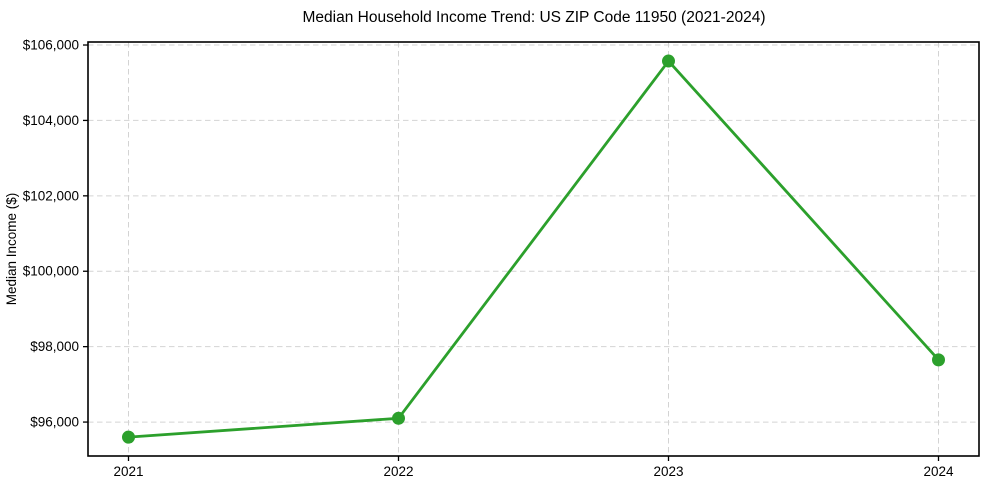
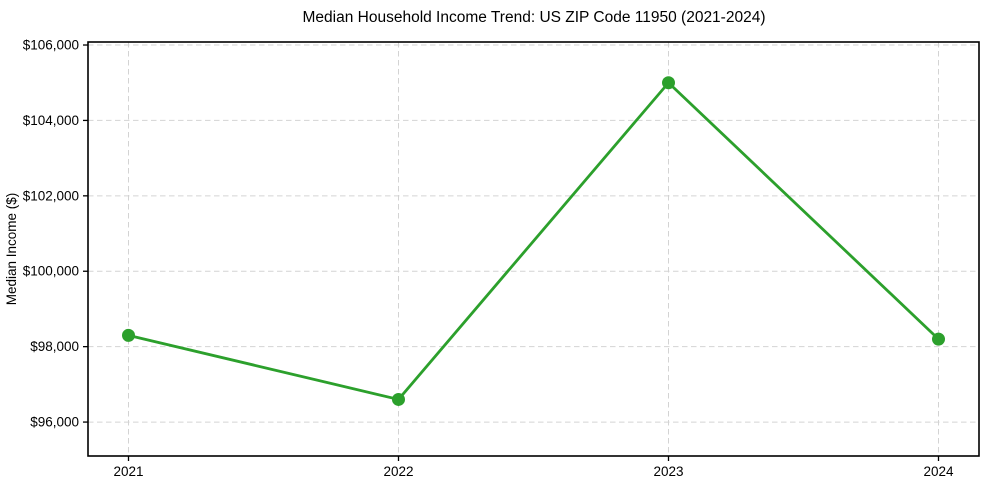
2021: $95600 -> $98300
2022: $96100 -> $96600
2023: $105600 -> $105000
2024: $97600 -> $98200
